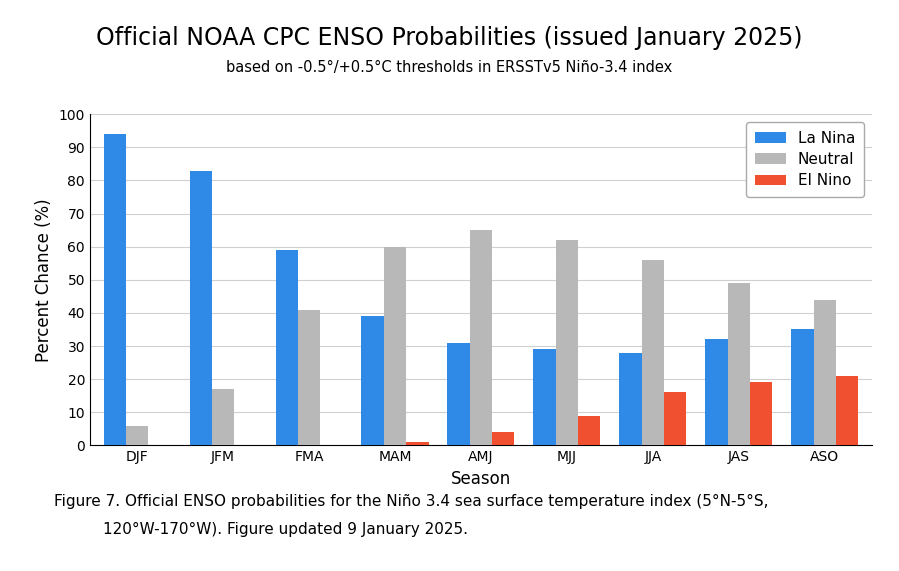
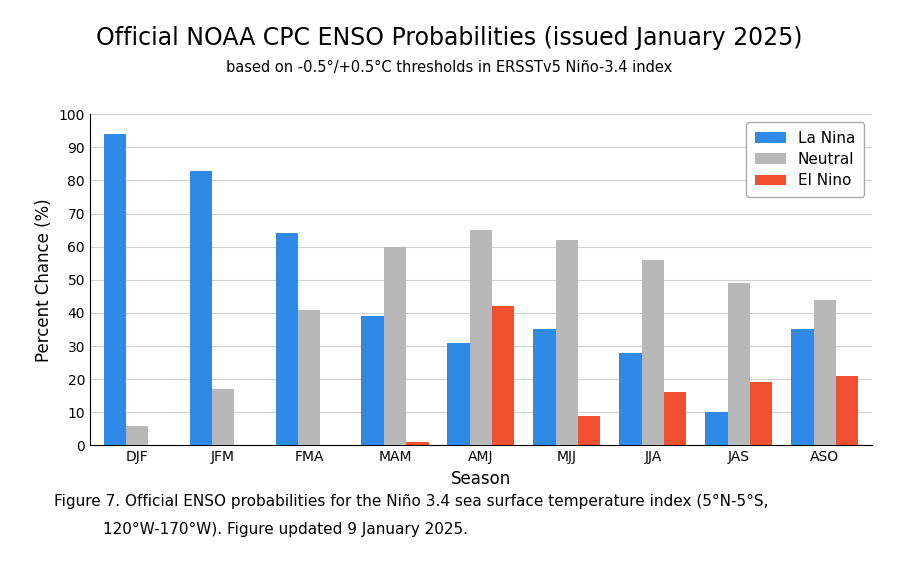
La Nina/FMA: 59 -> 64
El Nino/AMJ: 4 -> 42
La Nina/MJJ: 29 -> 35
La Nina/JAS: 32 -> 10
